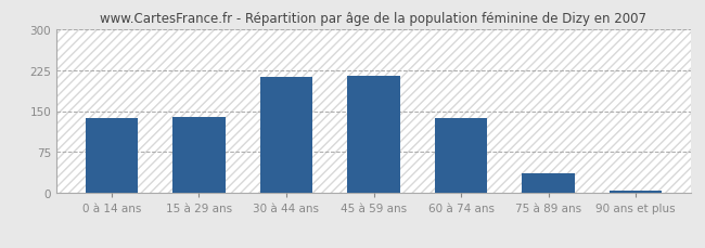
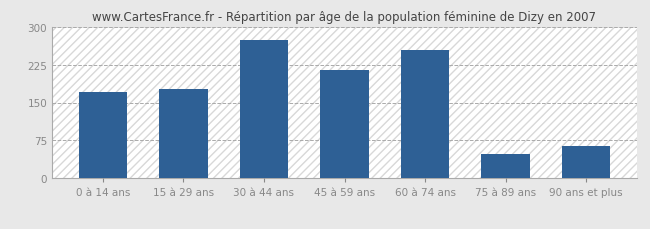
0 à 14 ans: 137 -> 170
15 à 29 ans: 140 -> 176
30 à 44 ans: 213 -> 274
60 à 74 ans: 138 -> 254
75 à 89 ans: 37 -> 48
90 ans et plus: 5 -> 64
